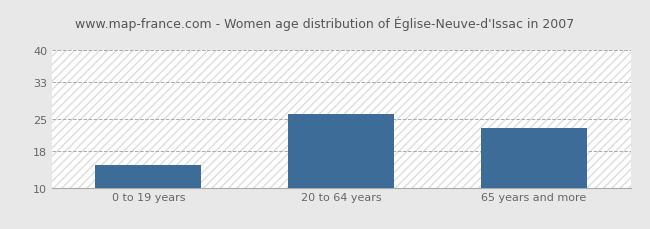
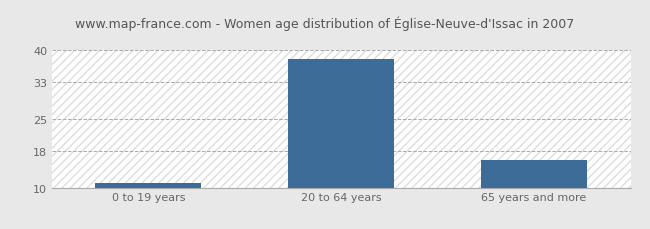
0 to 19 years: 15 -> 11
20 to 64 years: 26 -> 38
65 years and more: 23 -> 16
